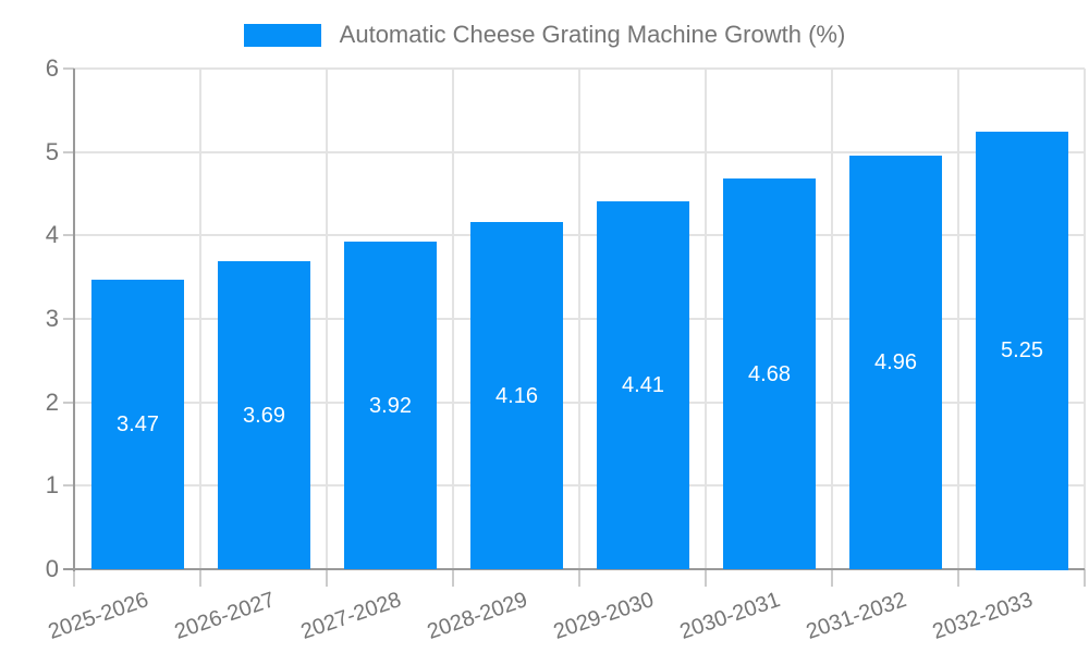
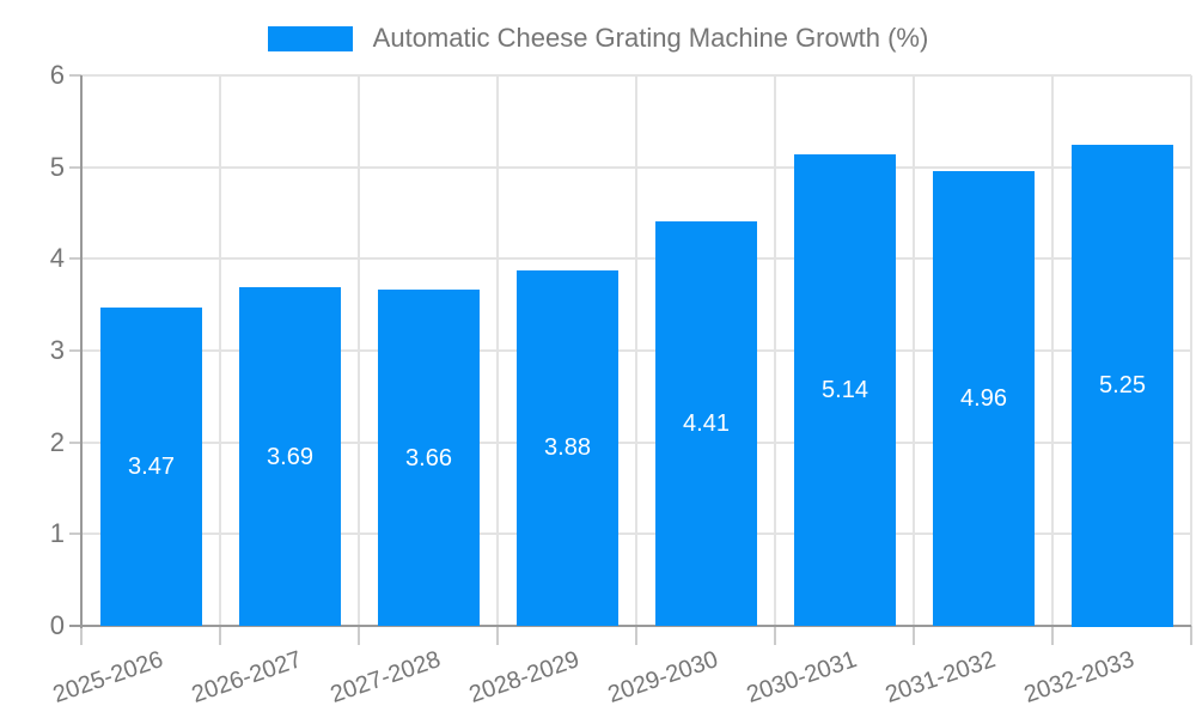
2027-2028: 3.92 -> 3.66
2028-2029: 4.16 -> 3.88
2030-2031: 4.68 -> 5.14
